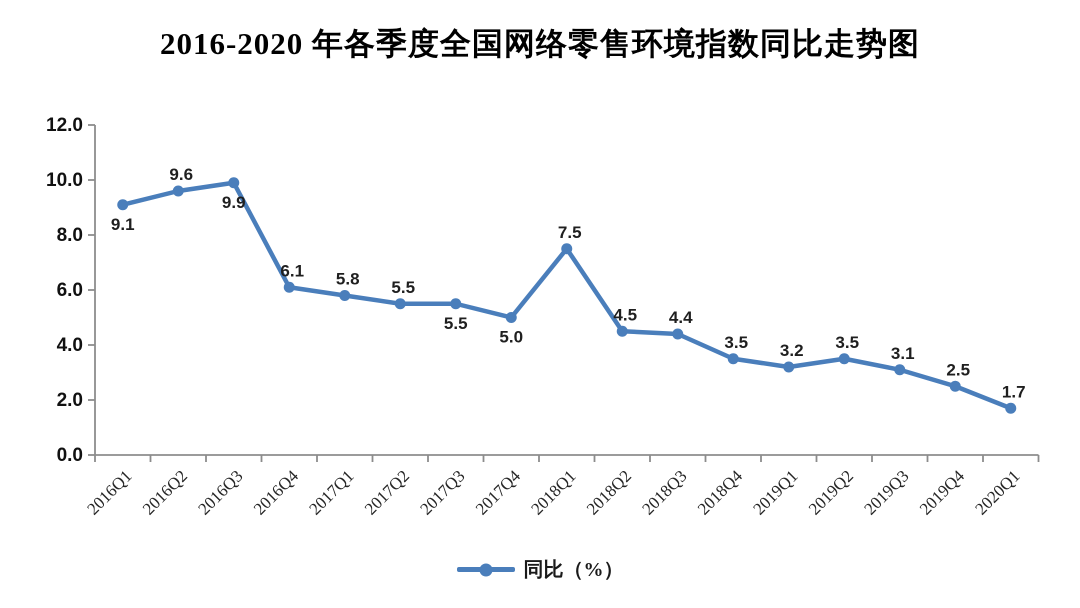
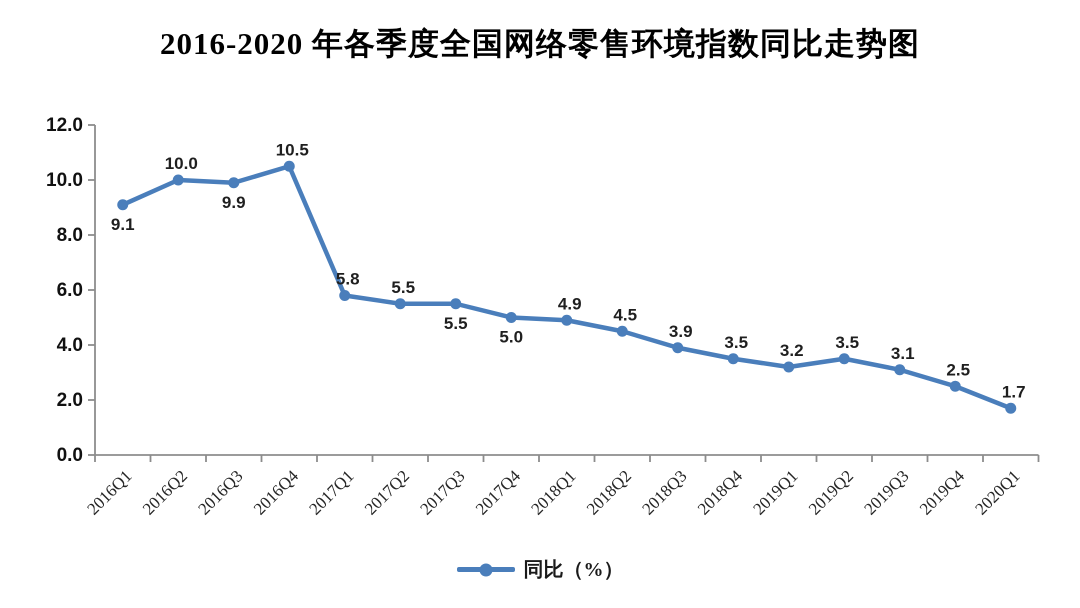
2016Q2: 9.6 -> 10.0
2016Q4: 6.1 -> 10.5
2018Q1: 7.5 -> 4.9
2018Q3: 4.4 -> 3.9
